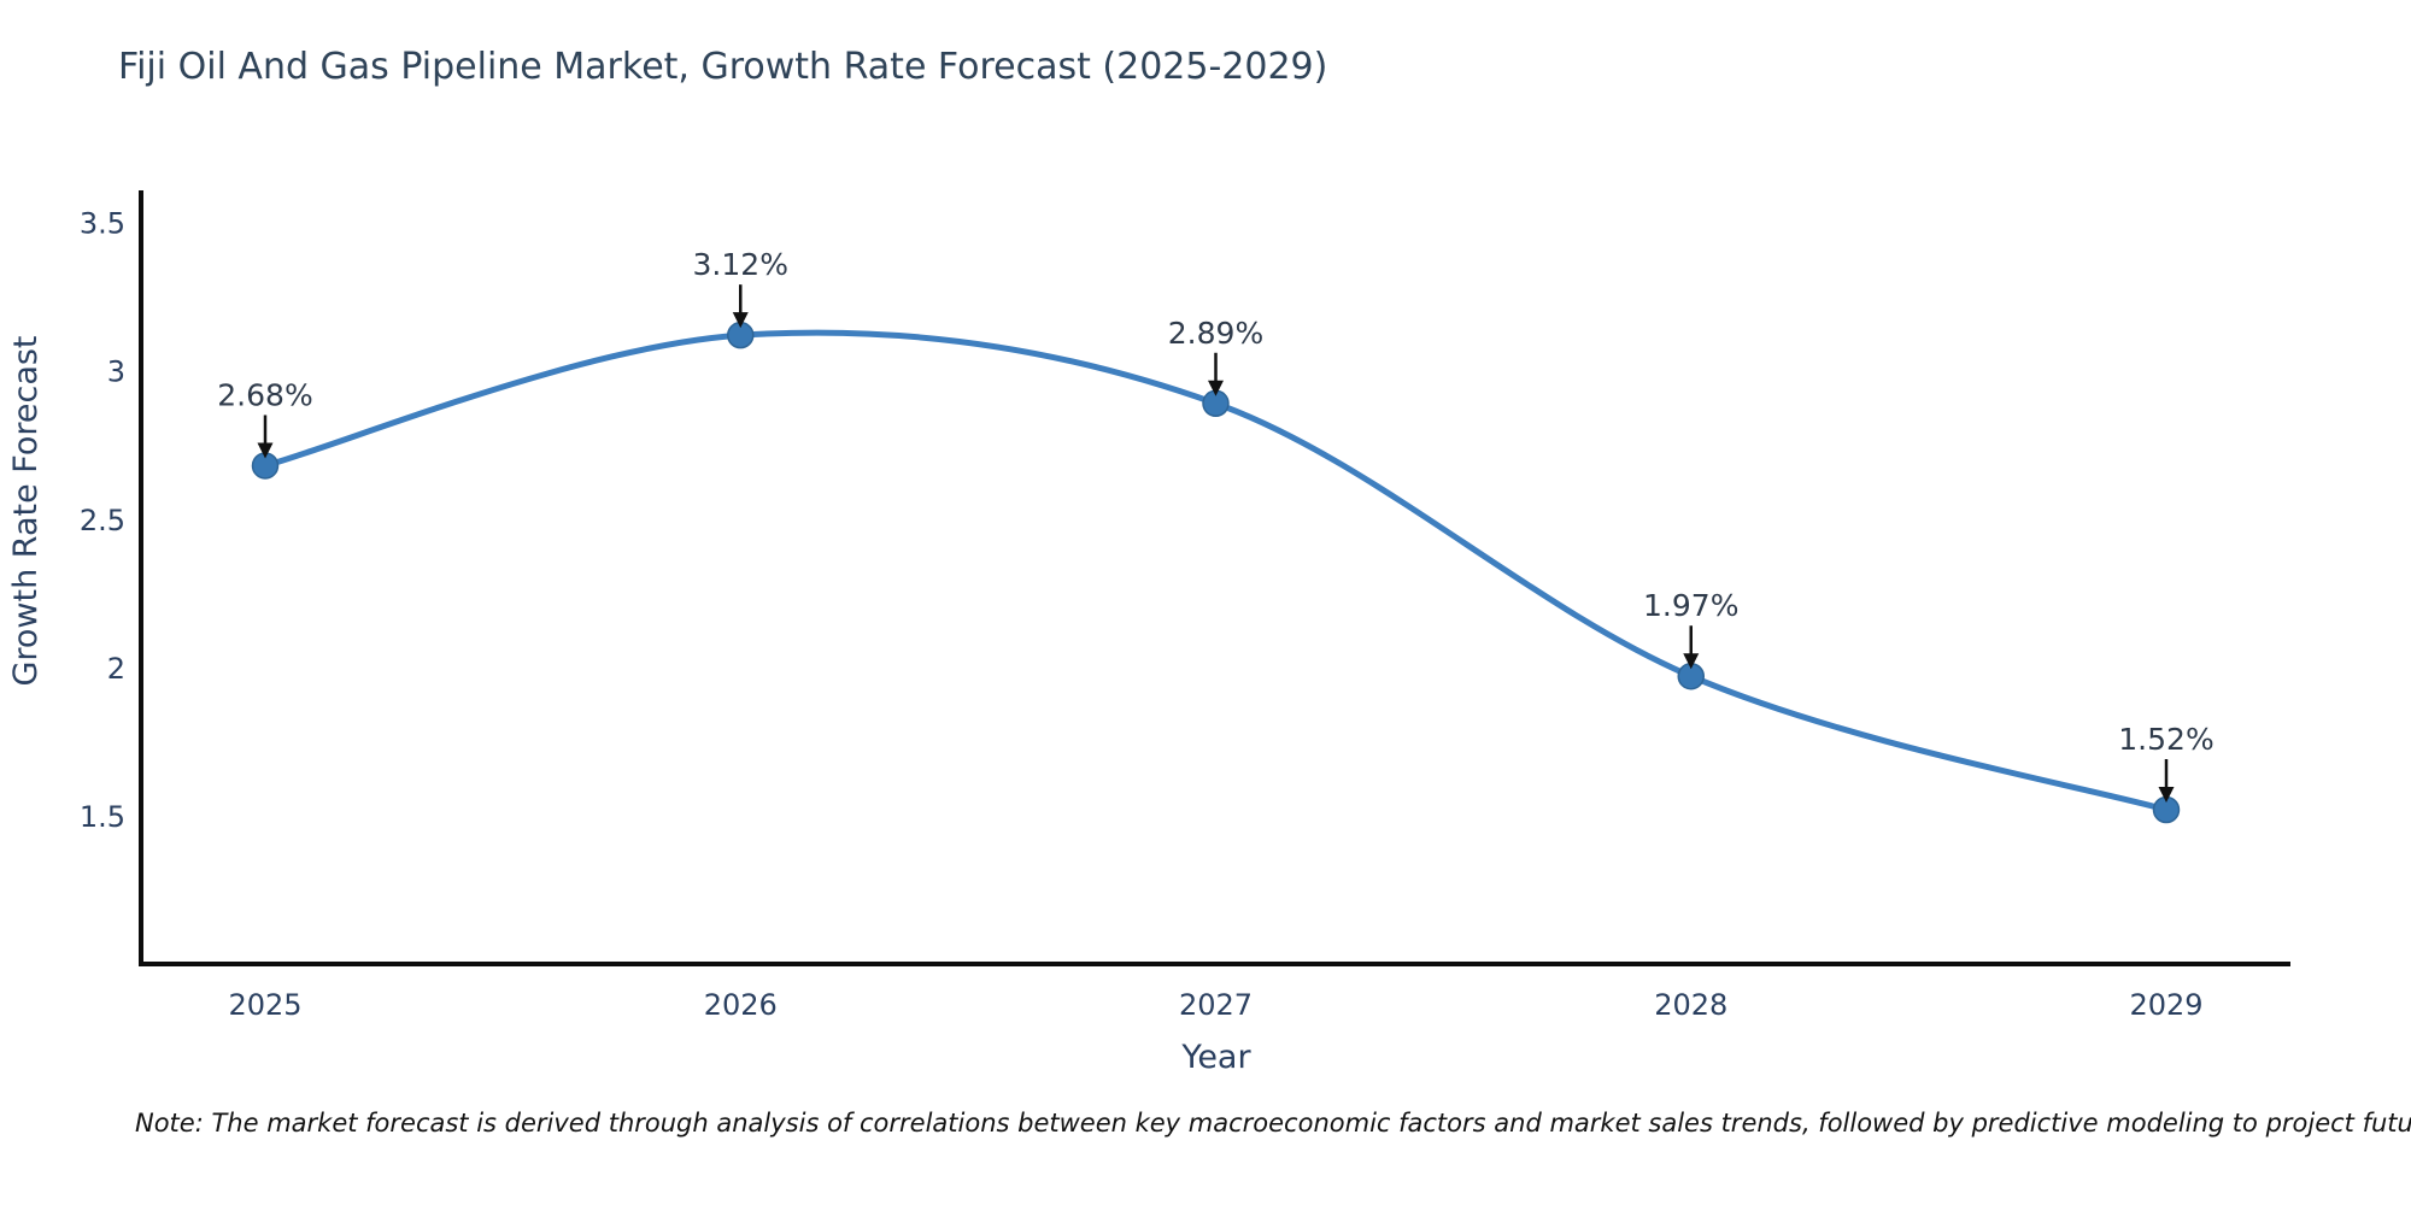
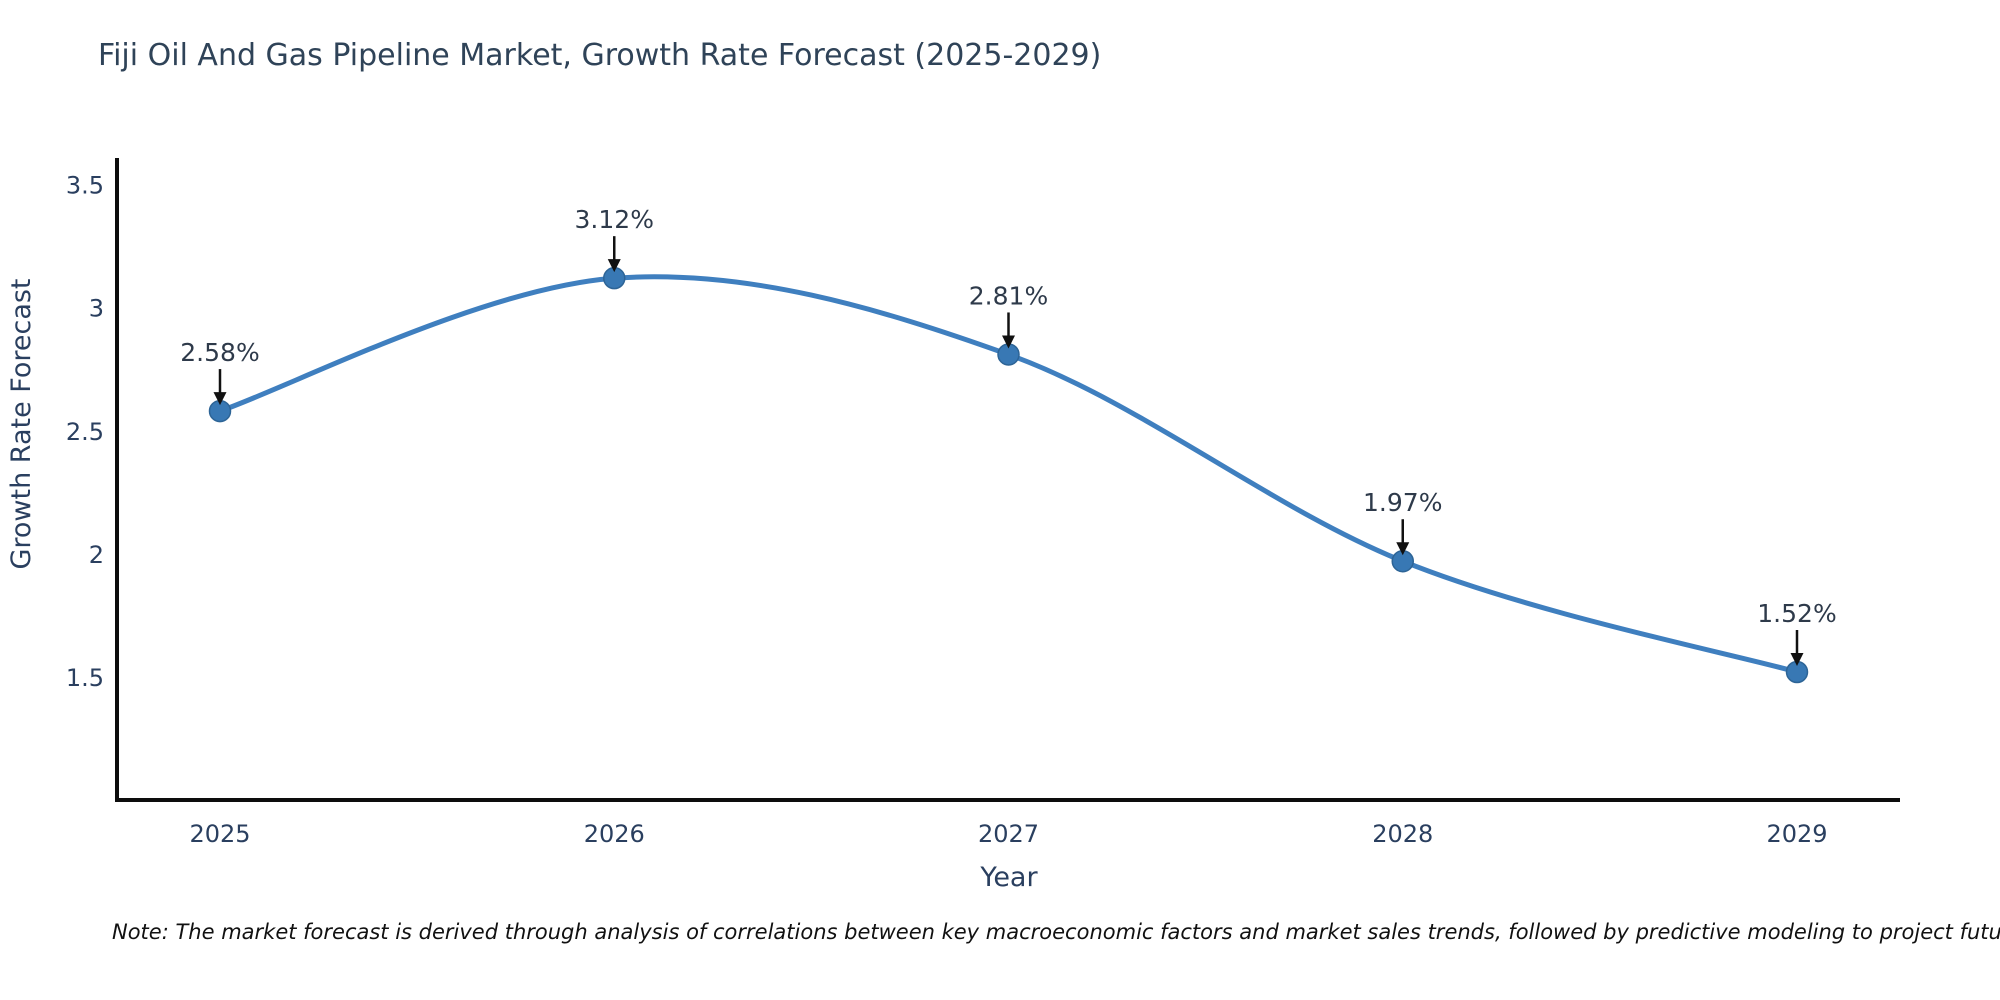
2025: 2.68% -> 2.58%
2027: 2.89% -> 2.81%
